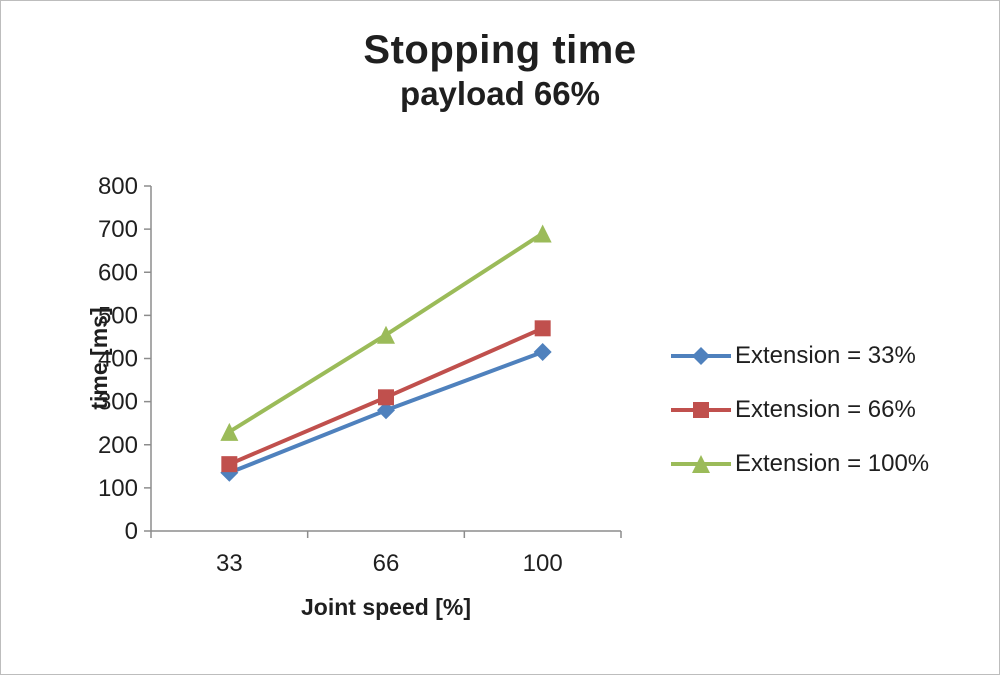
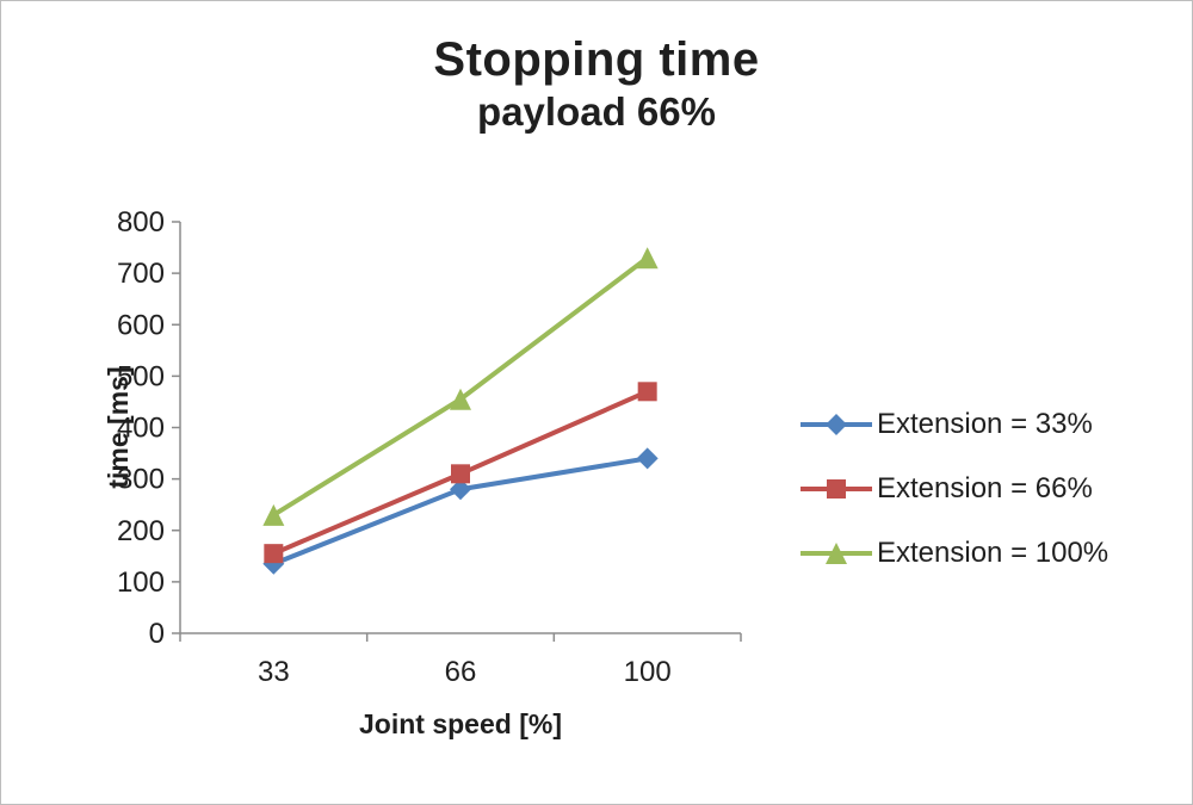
Extension = 33%/100: 420 -> 340
Extension = 100%/100: 690 -> 730
